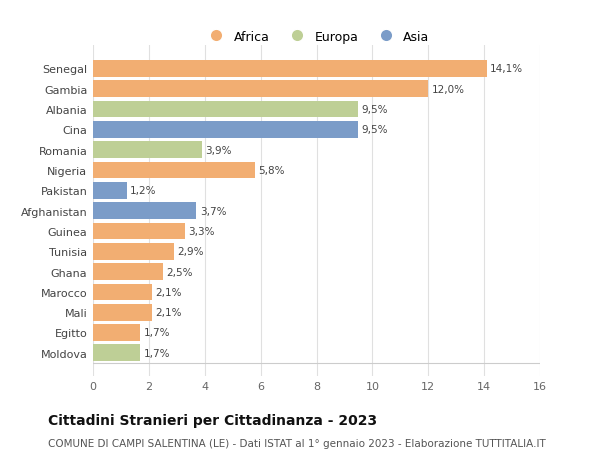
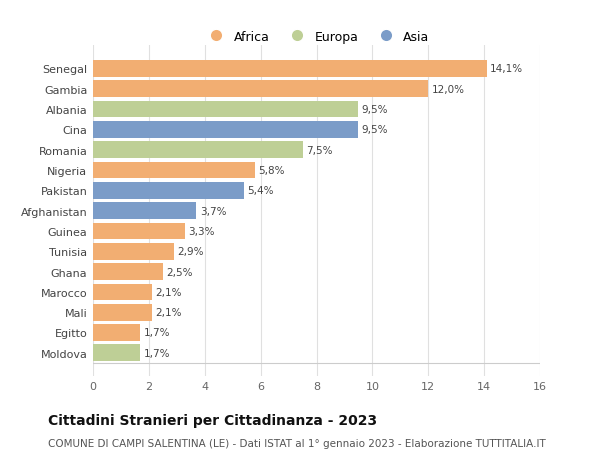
Romania: 3,9% -> 7,5%
Pakistan: 1,2% -> 5,4%
